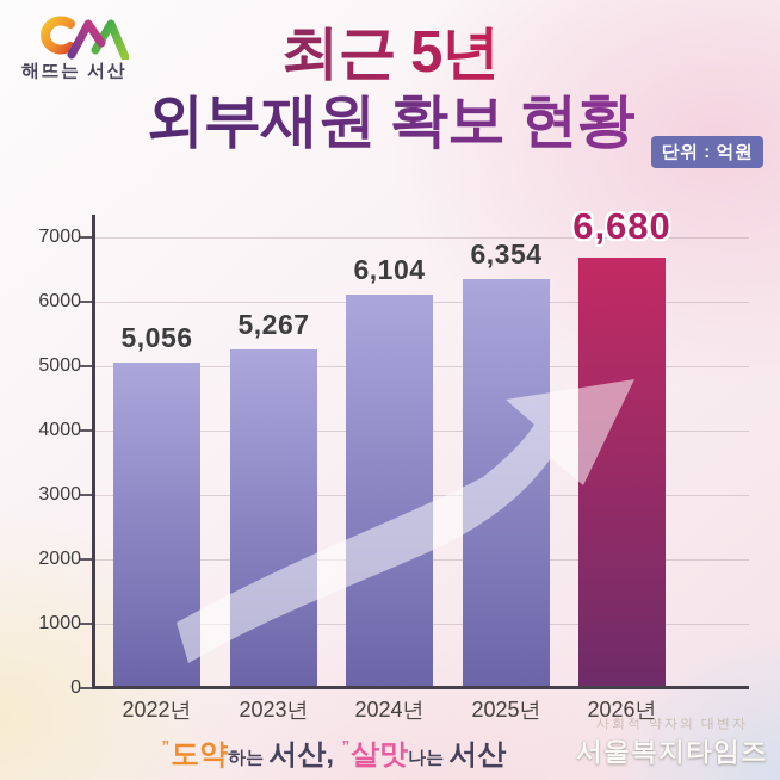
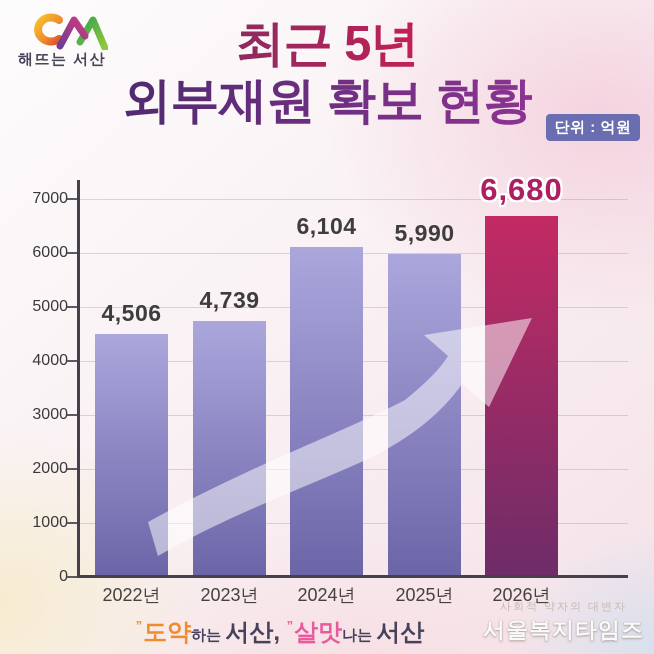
2022년: 5,056 -> 4,506
2023년: 5,267 -> 4,739
2025년: 6,354 -> 5,990
